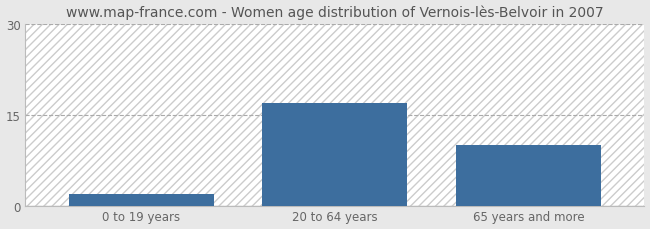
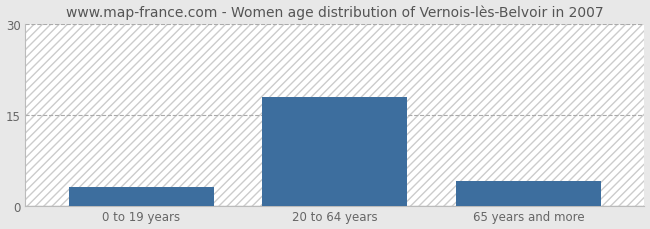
0 to 19 years: 2 -> 3
20 to 64 years: 17 -> 18
65 years and more: 10 -> 4
